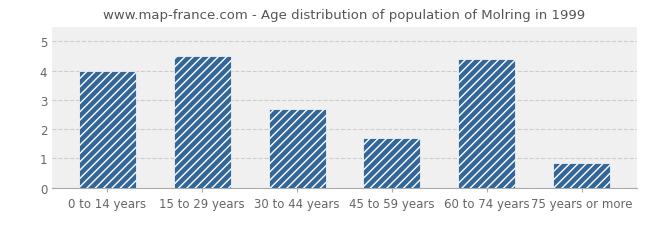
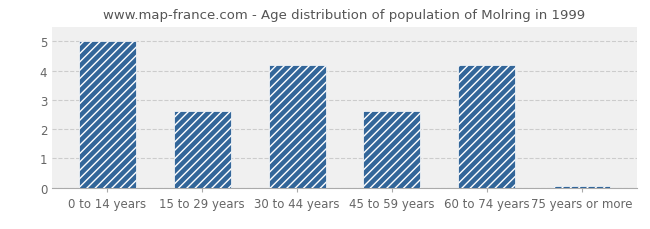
0 to 14 years: 4.00 -> 5.00
15 to 29 years: 4.50 -> 2.60
30 to 44 years: 2.70 -> 4.20
45 to 59 years: 1.70 -> 2.60
60 to 74 years: 4.40 -> 4.20
75 years or more: 0.85 -> 0.05
